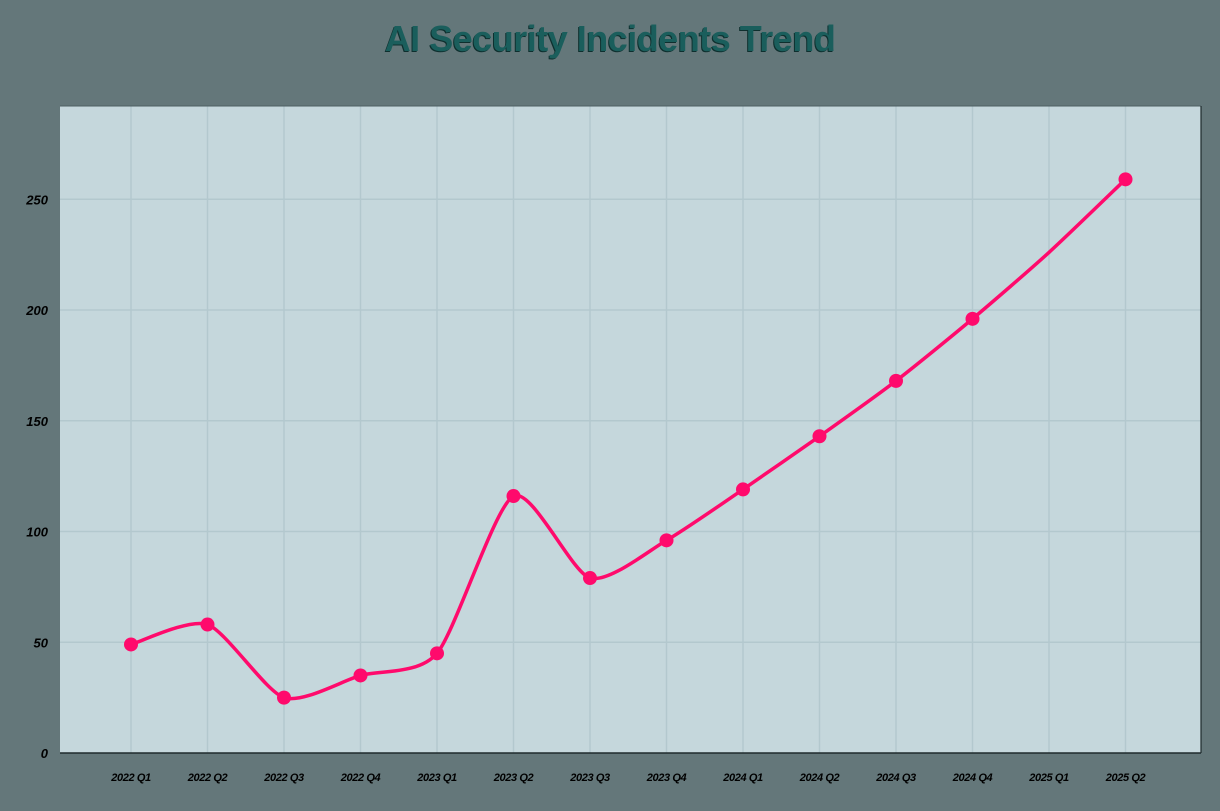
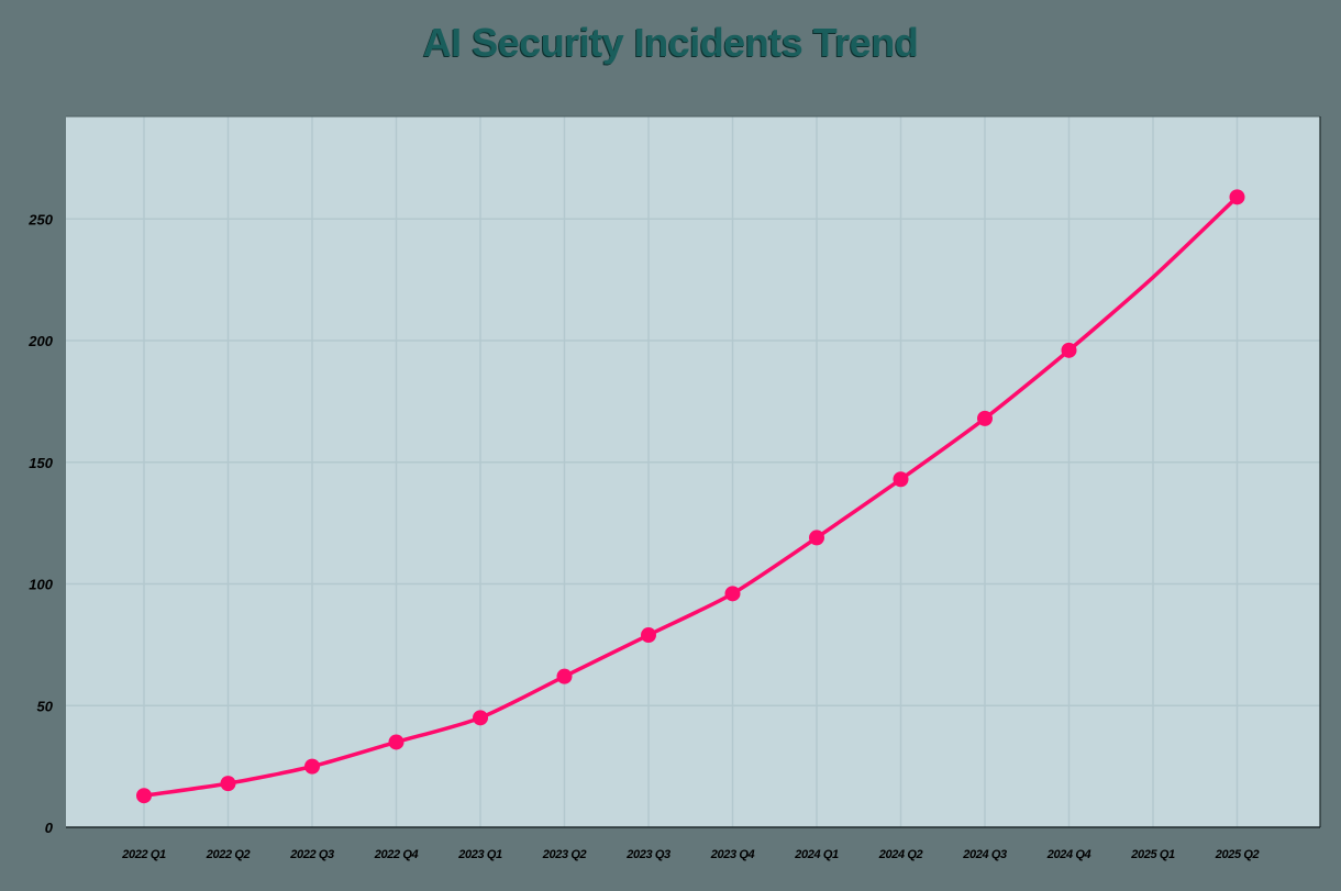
2022 Q1: 49 -> 13
2022 Q2: 58 -> 18
2023 Q2: 116 -> 62
